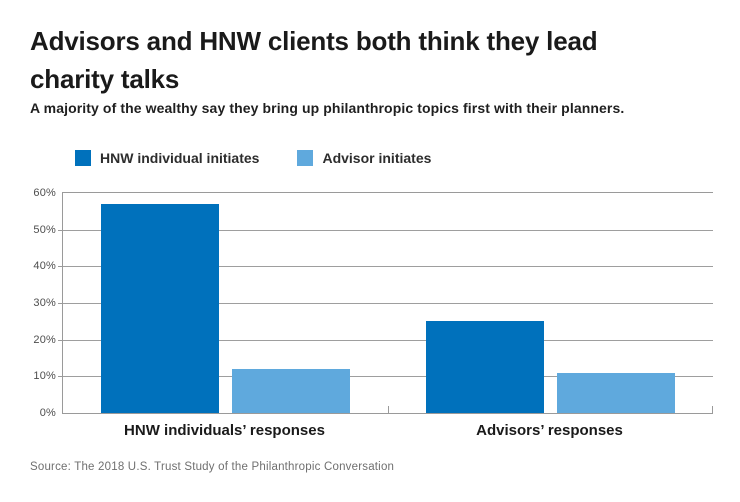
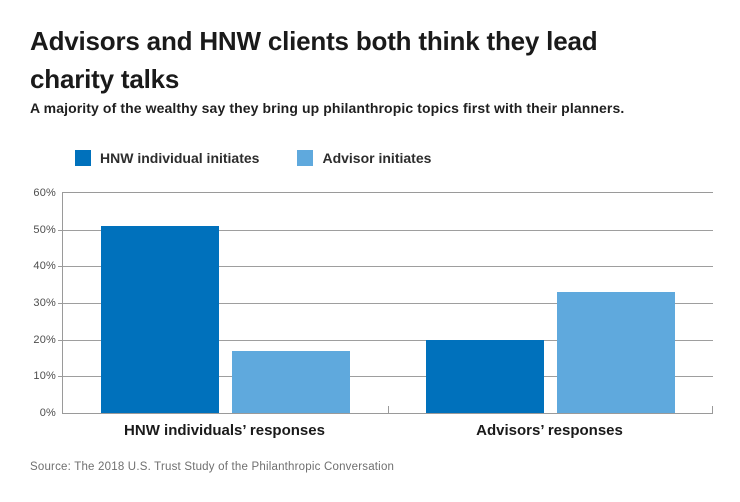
HNW individual initiates/HNW individuals’ responses: 57% -> 51%
Advisor initiates/HNW individuals’ responses: 12% -> 17%
HNW individual initiates/Advisors’ responses: 25% -> 20%
Advisor initiates/Advisors’ responses: 11% -> 33%
